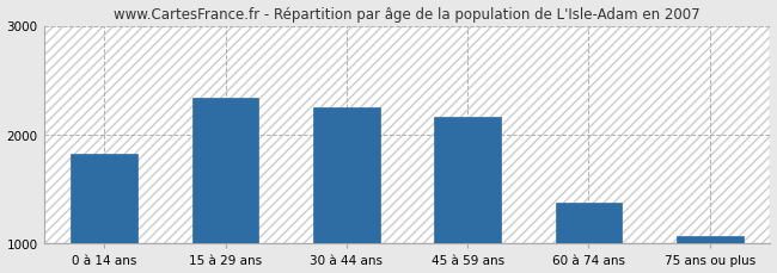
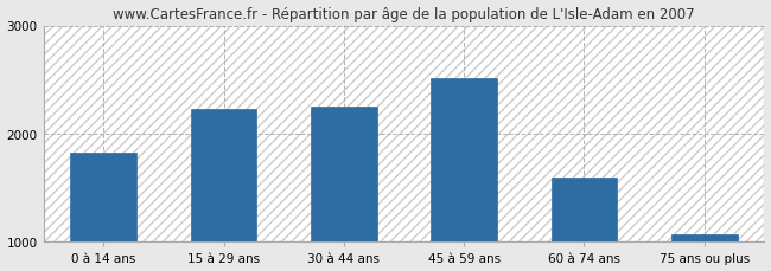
15 à 29 ans: 2340 -> 2230
45 à 59 ans: 2160 -> 2510
60 à 74 ans: 1380 -> 1590
